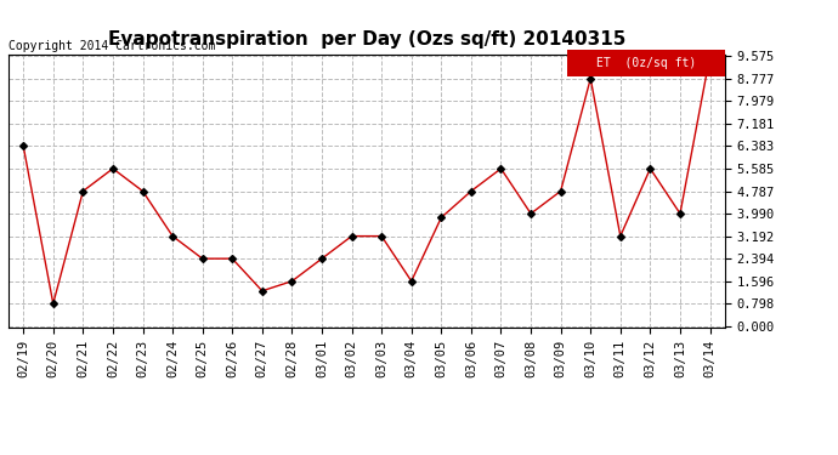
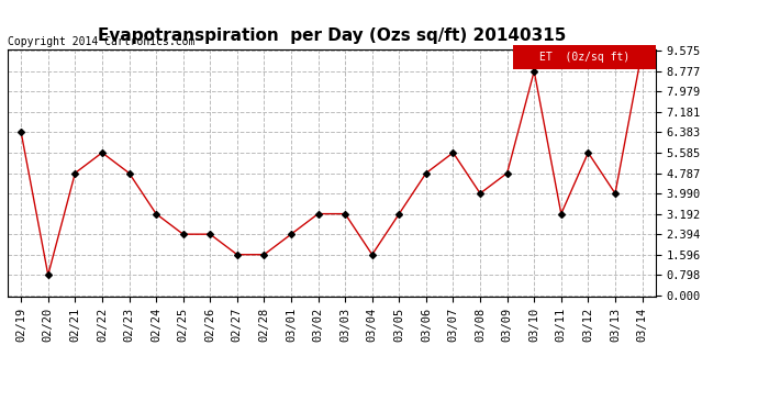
02/27: 1.25 -> 1.60
03/05: 3.85 -> 3.19
